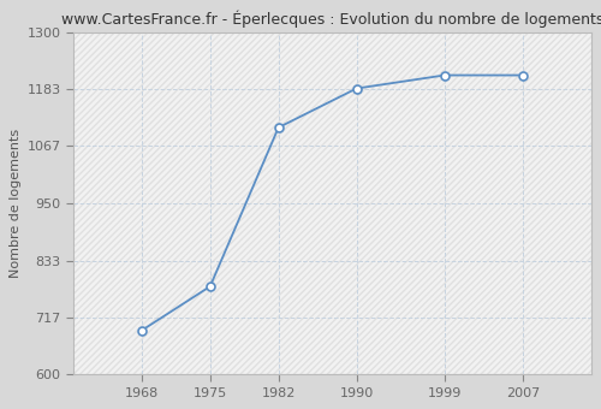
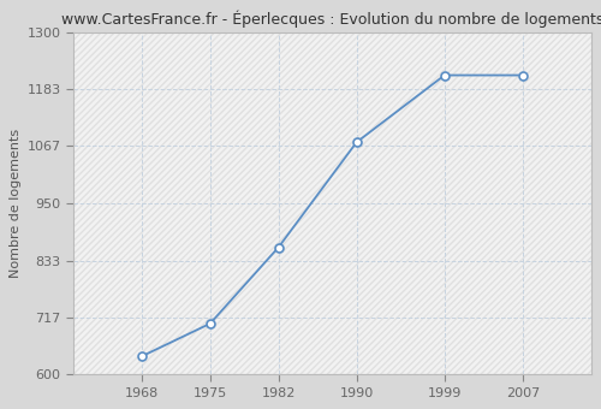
1968: 690 -> 637
1975: 780 -> 704
1982: 1105 -> 860
1990: 1185 -> 1075
